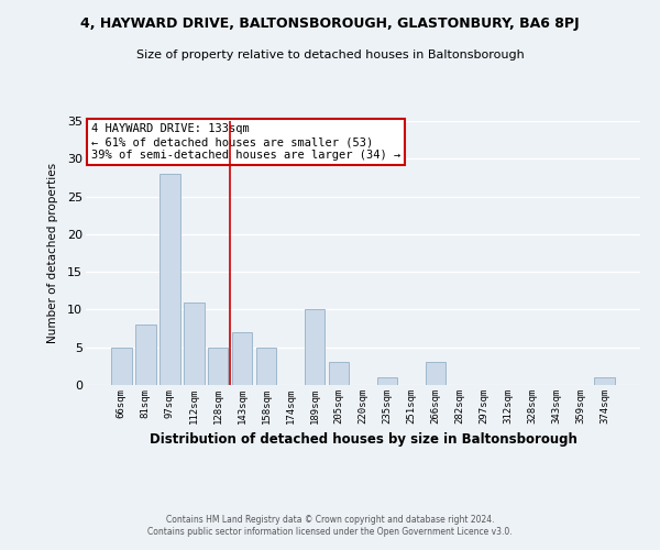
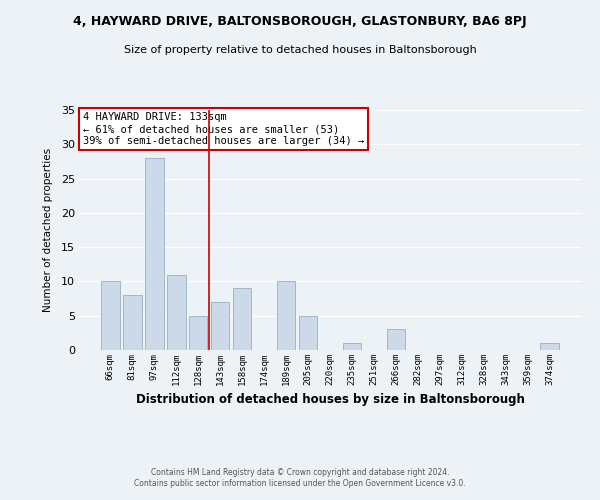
66sqm: 5 -> 10
158sqm: 5 -> 9
205sqm: 3 -> 5
